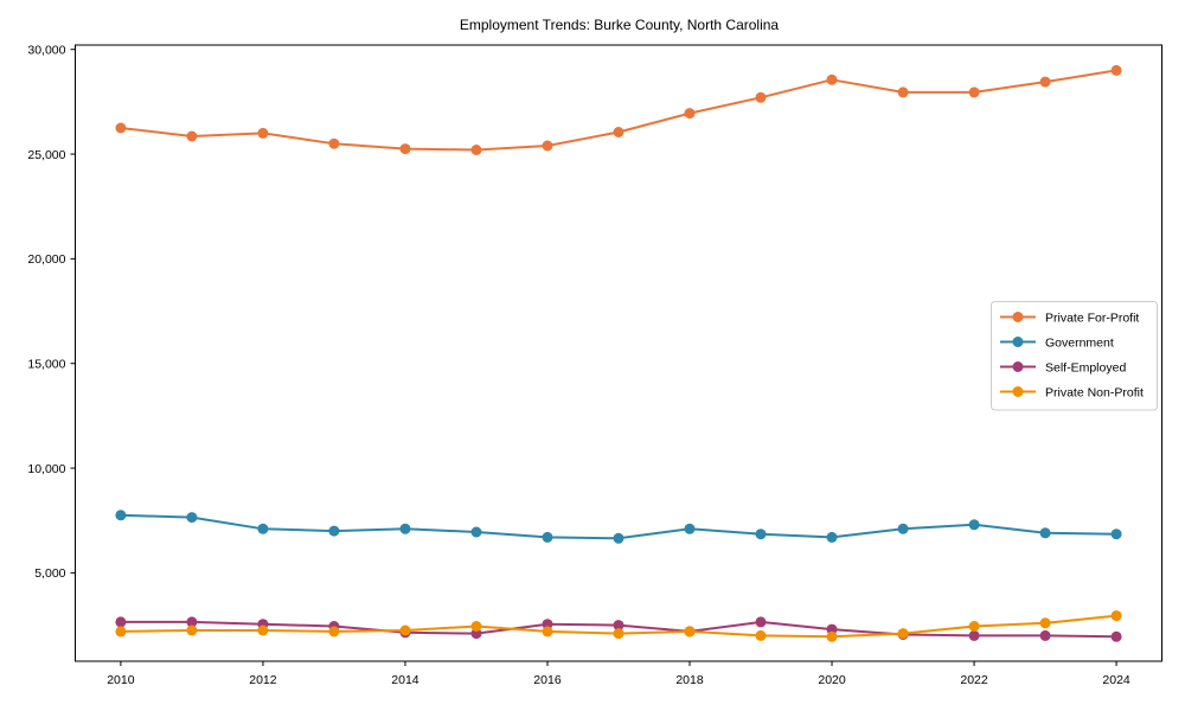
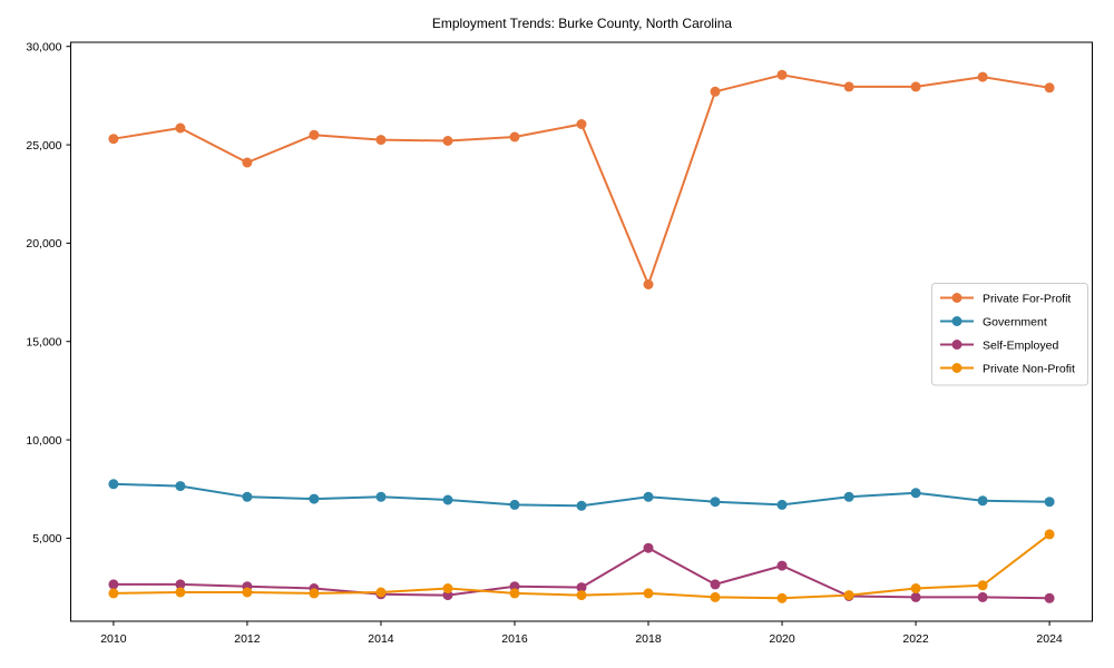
Private For-Profit/2010: 26200 -> 25300
Private For-Profit/2012: 26000 -> 24100
Private For-Profit/2018: 27000 -> 17900
Self-Employed/2018: 2200 -> 4500
Self-Employed/2020: 2300 -> 3600
Private For-Profit/2024: 29000 -> 27900
Private Non-Profit/2024: 3000 -> 5200
